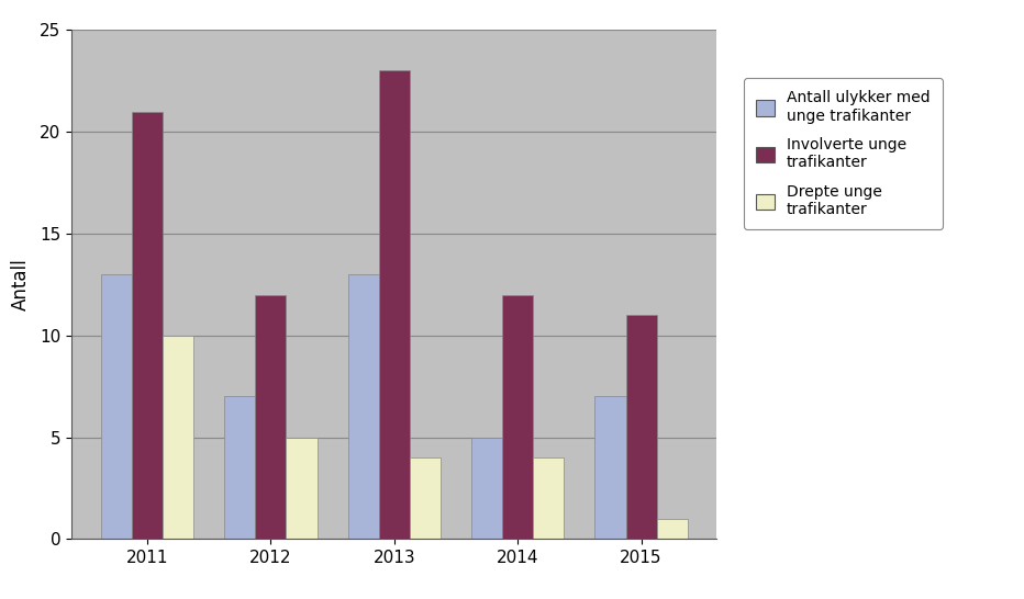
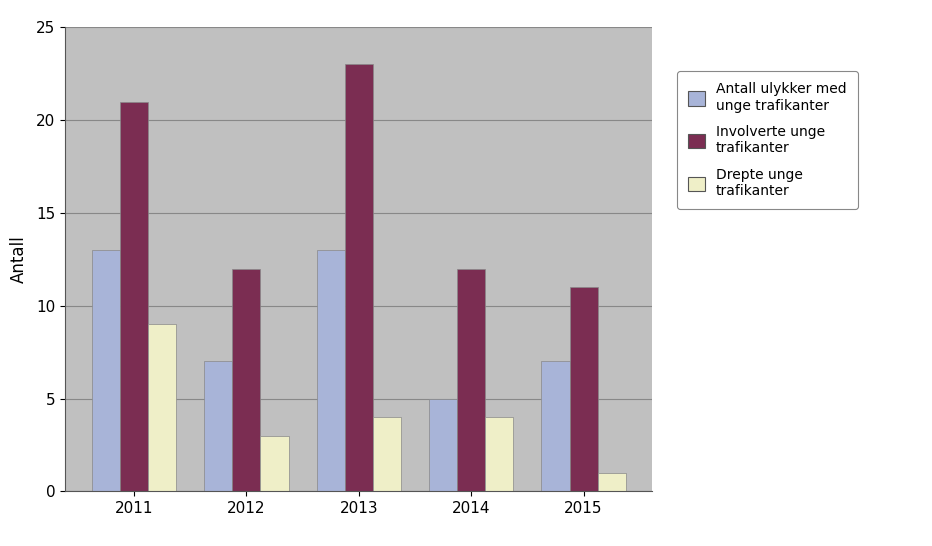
Drepte unge trafikanter/2011: 10 -> 9
Drepte unge trafikanter/2012: 5 -> 3
